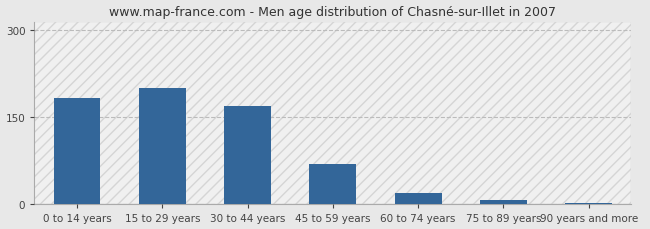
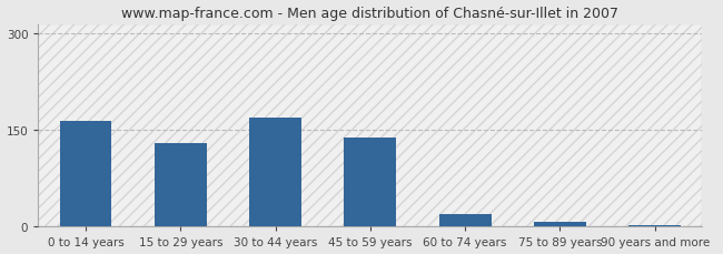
0 to 14 years: 184 -> 165
15 to 29 years: 200 -> 130
45 to 59 years: 70 -> 138
